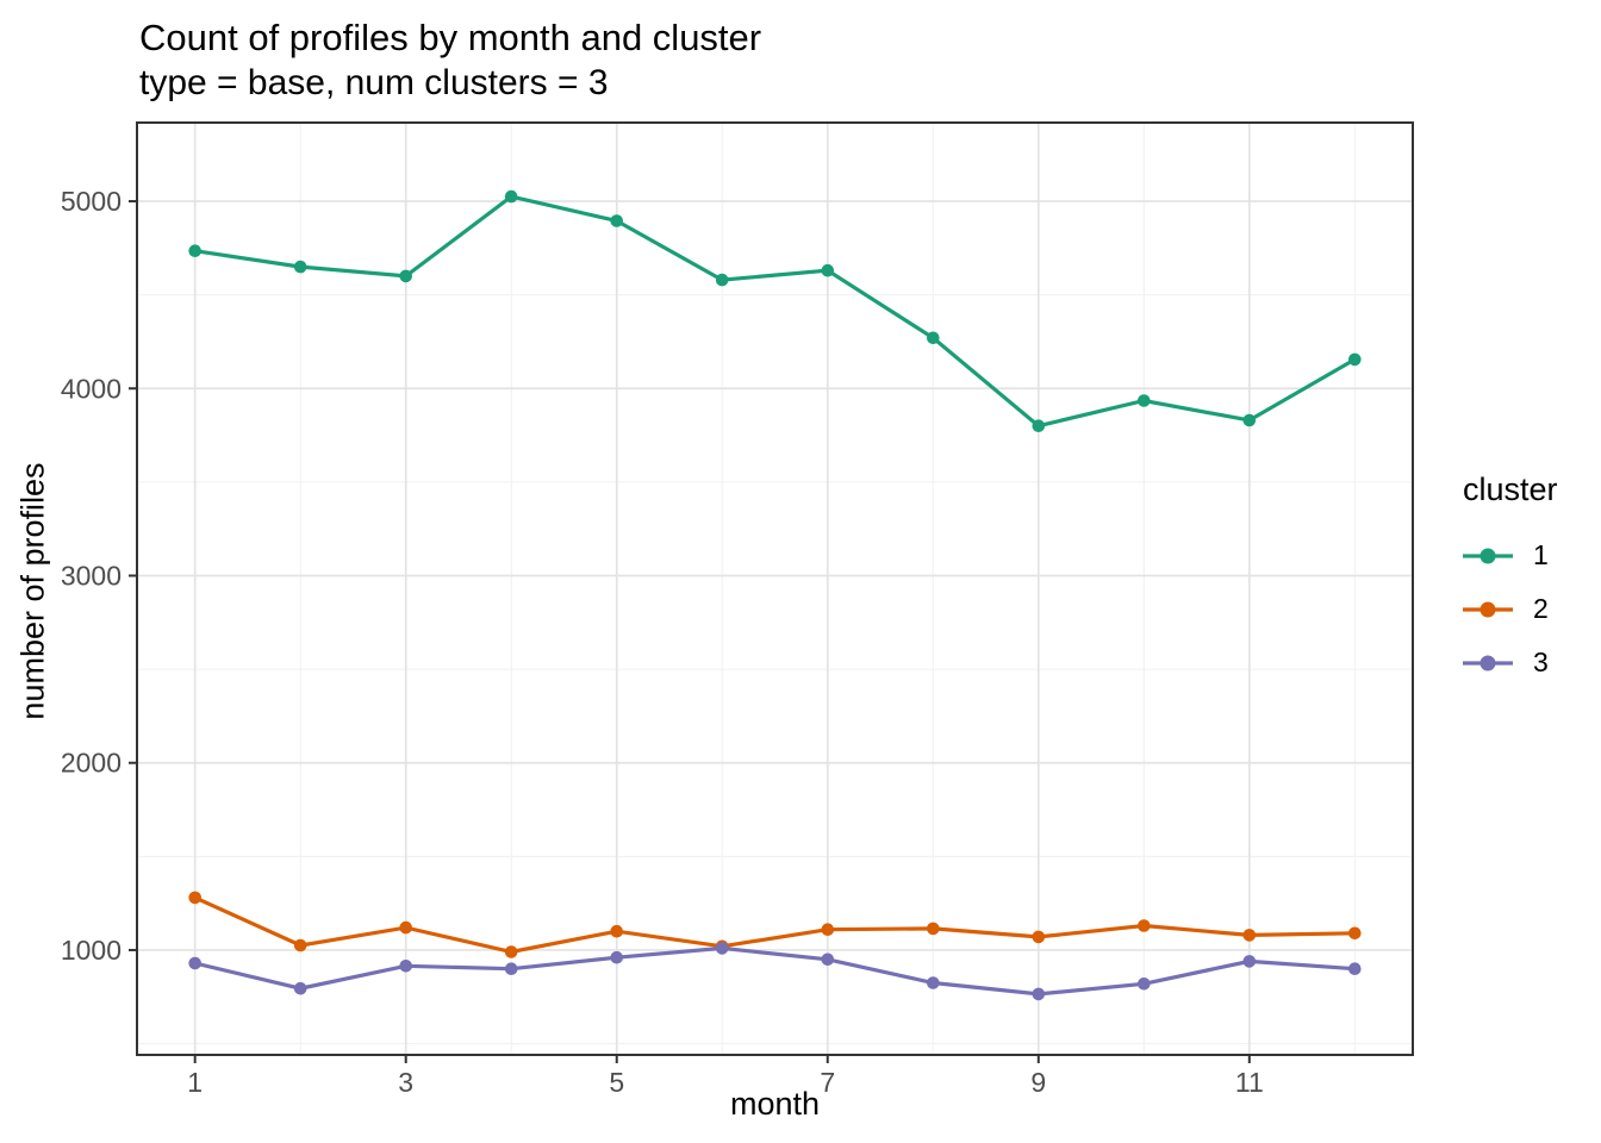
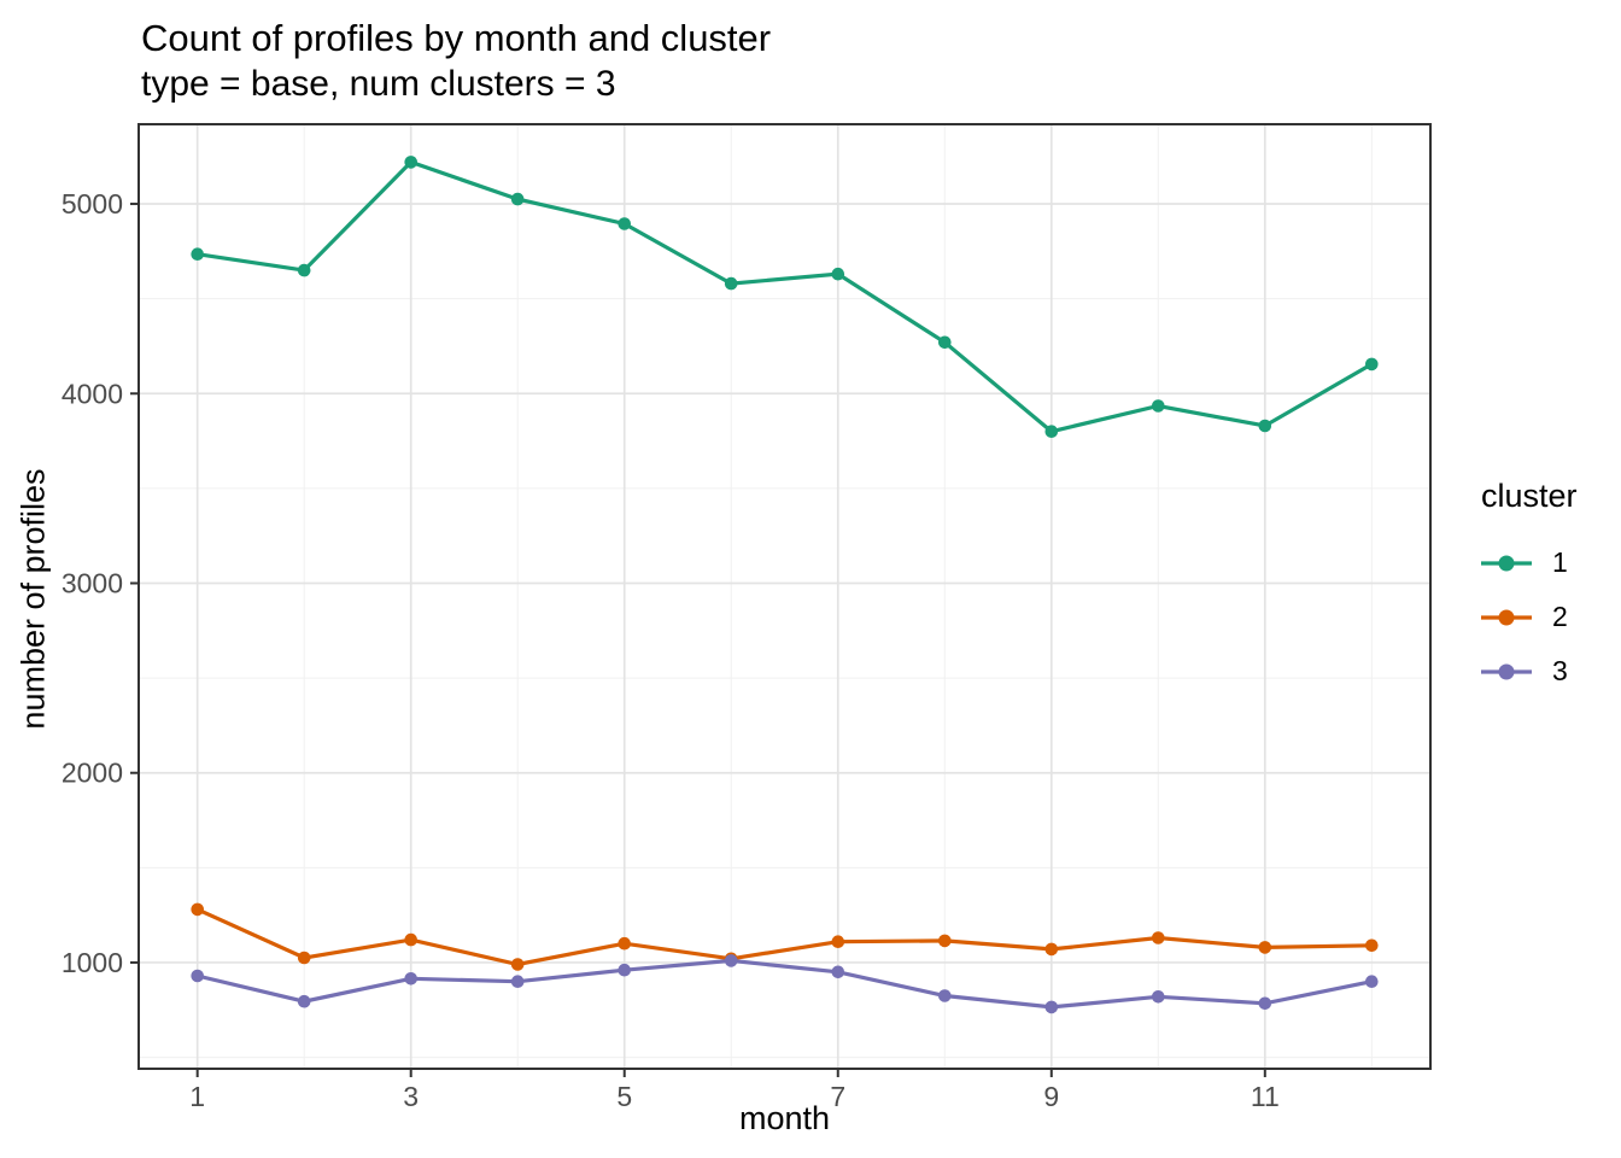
1/3: 4600 -> 5220
3/11: 940 -> 780
